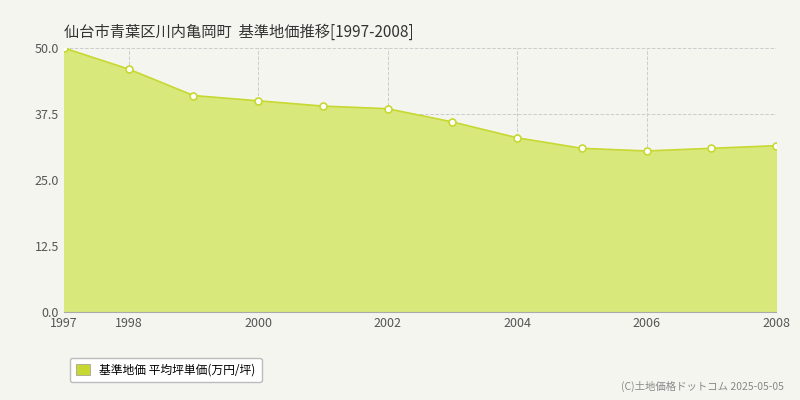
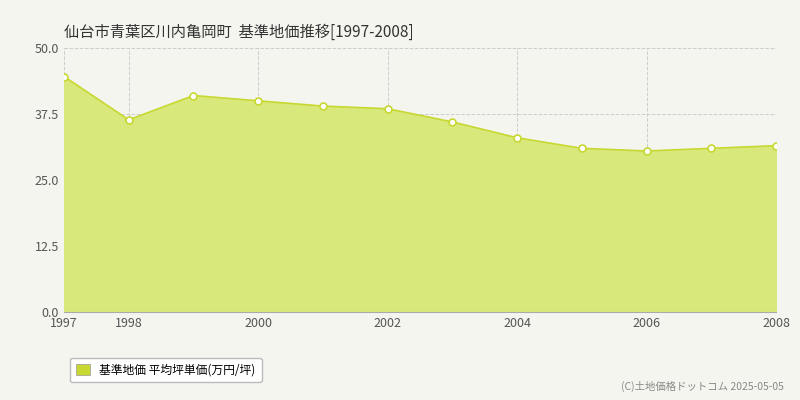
1997: 50.0 -> 44.6
1998: 46.0 -> 36.4
